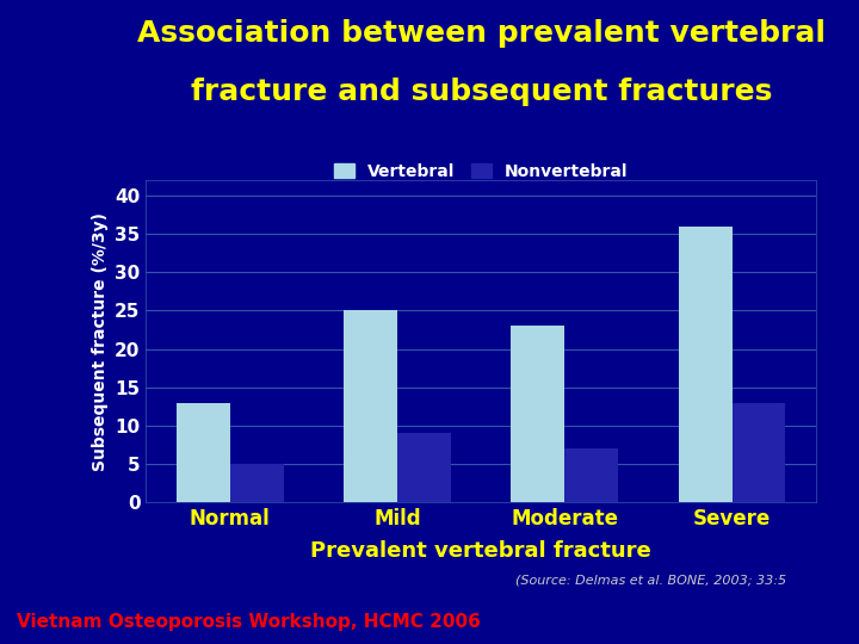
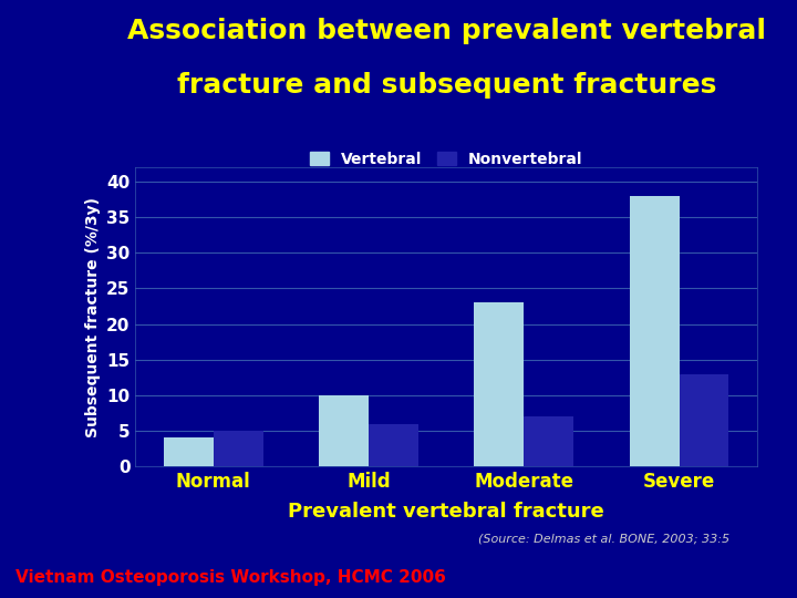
Vertebral/Normal: 13 -> 4
Vertebral/Mild: 25 -> 10
Nonvertebral/Mild: 9 -> 6
Vertebral/Severe: 36 -> 38
